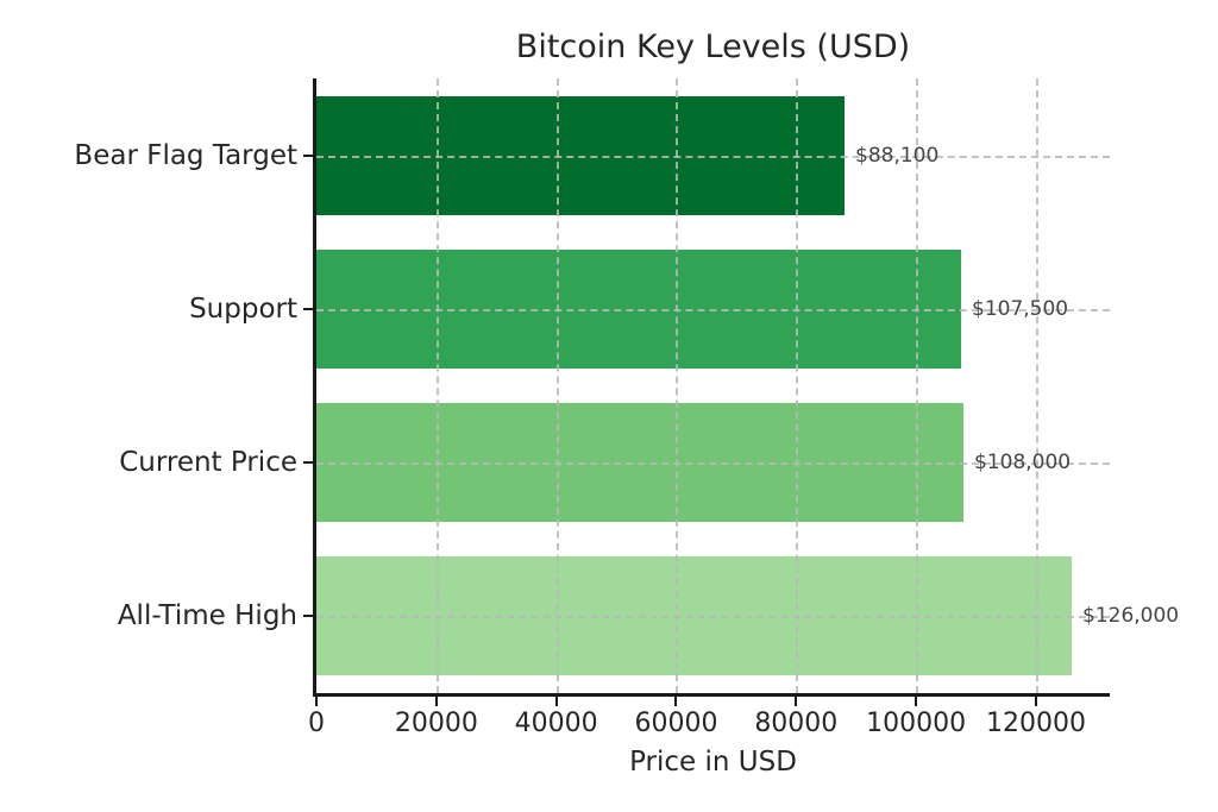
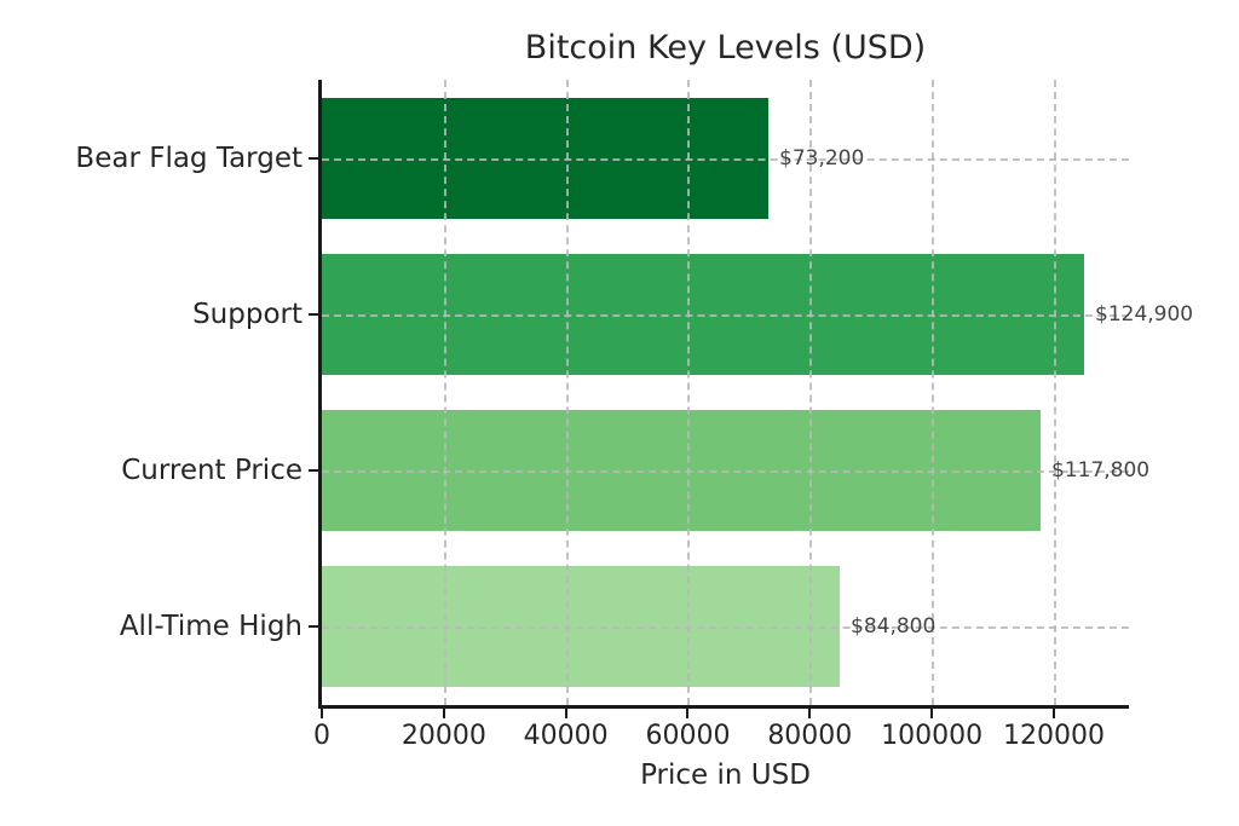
Bear Flag Target: $88,100 -> $73,200
Support: $107,500 -> $124,900
Current Price: $108,000 -> $117,800
All-Time High: $126,000 -> $84,800
